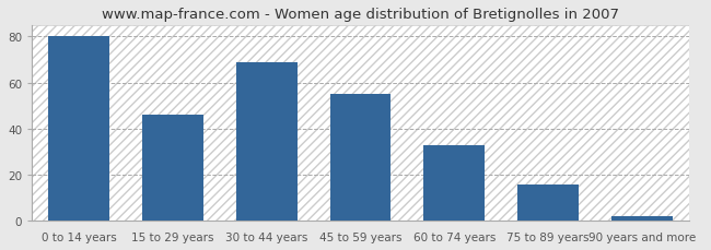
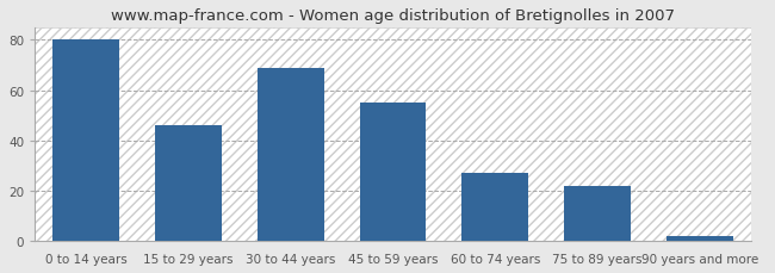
60 to 74 years: 33 -> 27
75 to 89 years: 16 -> 22
